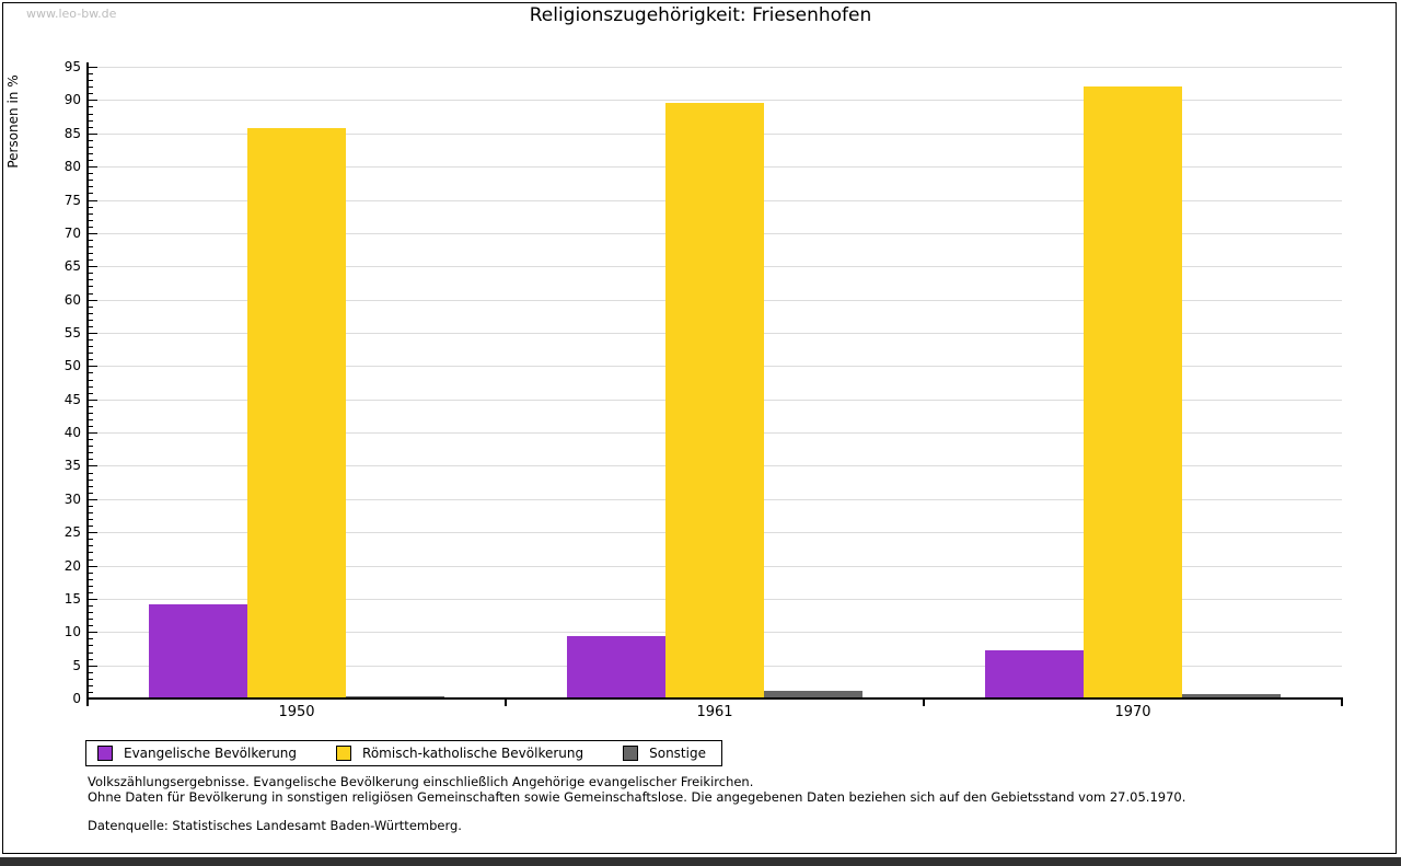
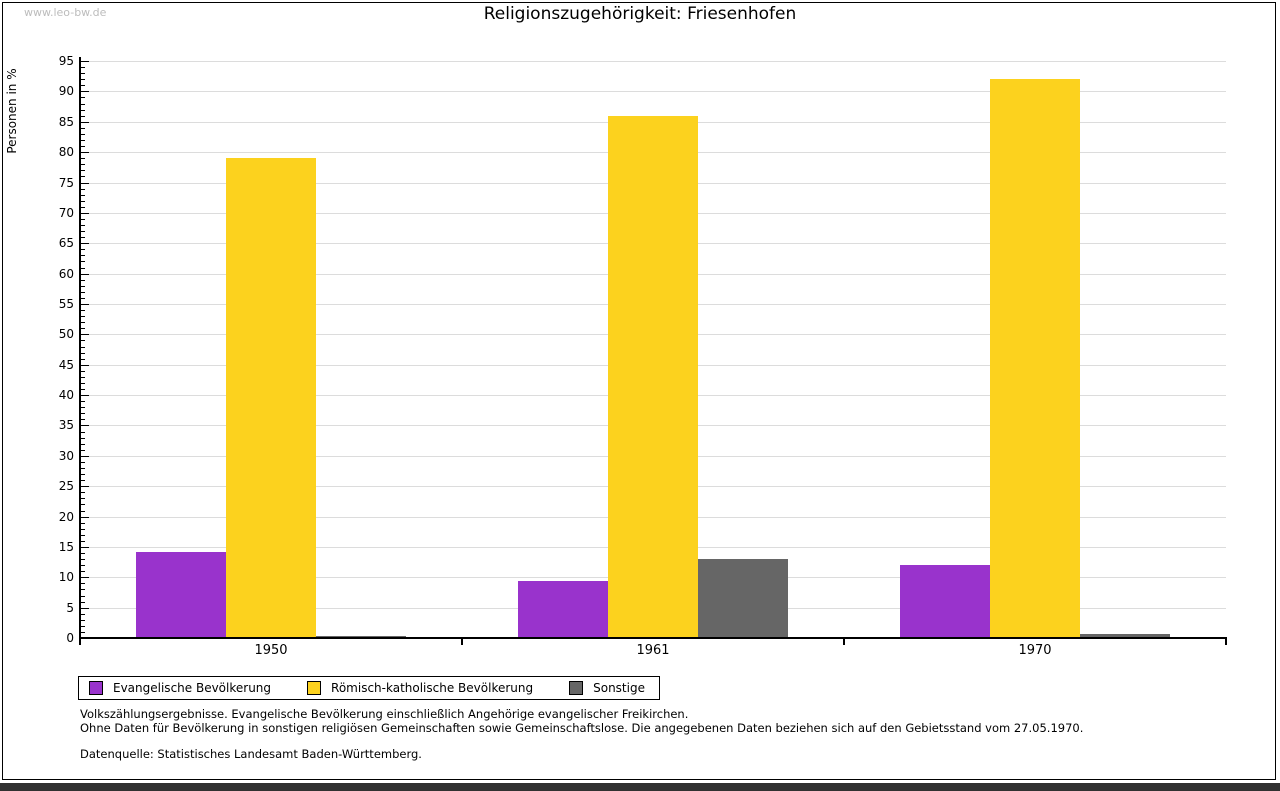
Römisch-katholische Bevölkerung/1950: 86 -> 79
Römisch-katholische Bevölkerung/1961: 90 -> 86
Sonstige/1961: 1 -> 13
Evangelische Bevölkerung/1970: 7 -> 12
